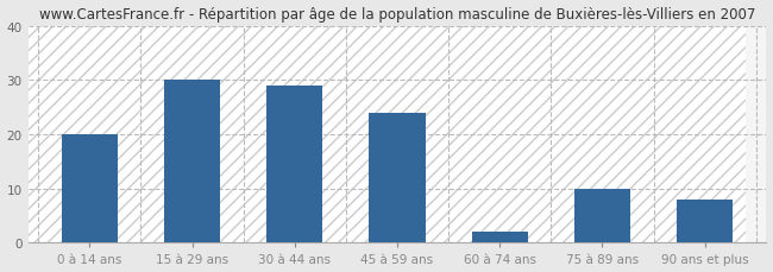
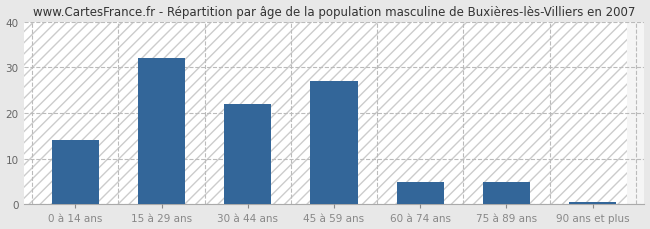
0 à 14 ans: 20.0 -> 14.0
15 à 29 ans: 30.0 -> 32.0
30 à 44 ans: 29.0 -> 22.0
45 à 59 ans: 24.0 -> 27.0
60 à 74 ans: 2.0 -> 5.0
75 à 89 ans: 10.0 -> 5.0
90 ans et plus: 8.0 -> 0.5
